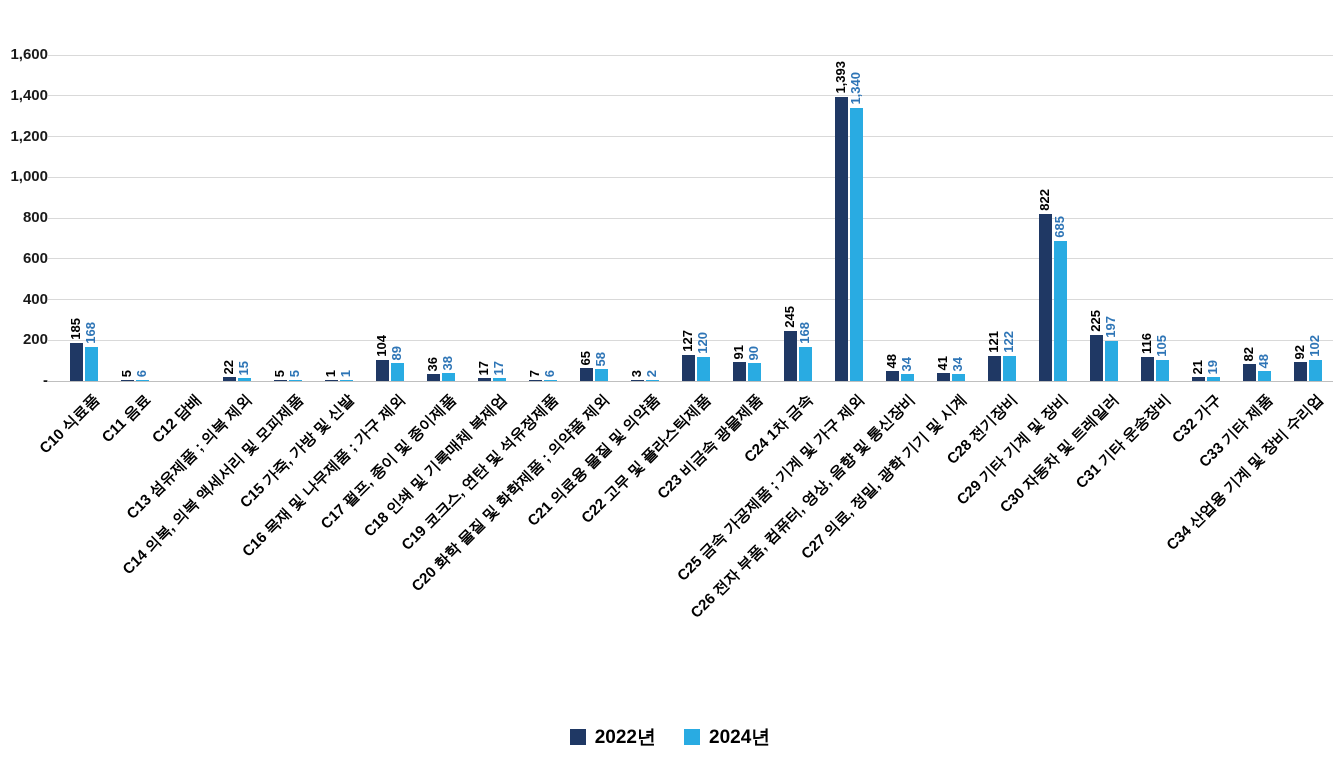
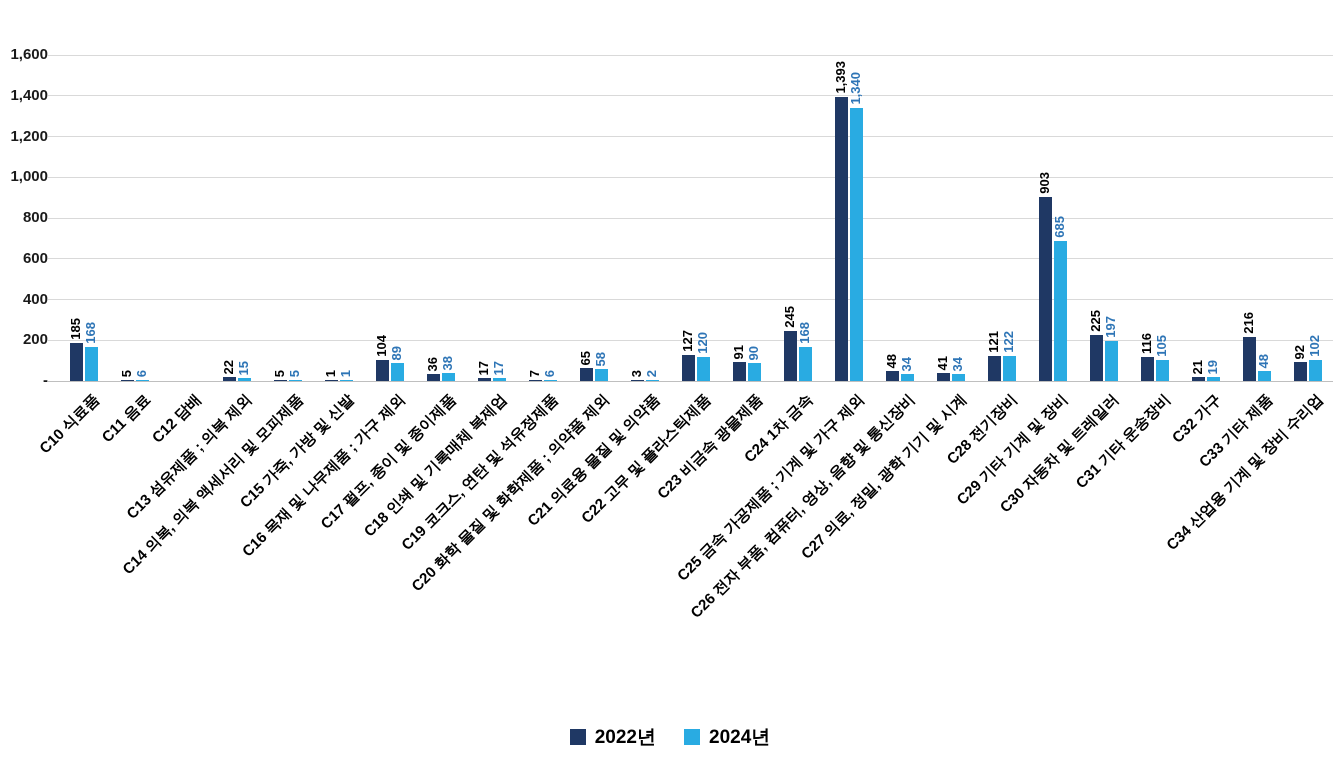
2022년/C29 기타 기계 및 장비: 822 -> 903
2022년/C33 기타 제품: 82 -> 216
